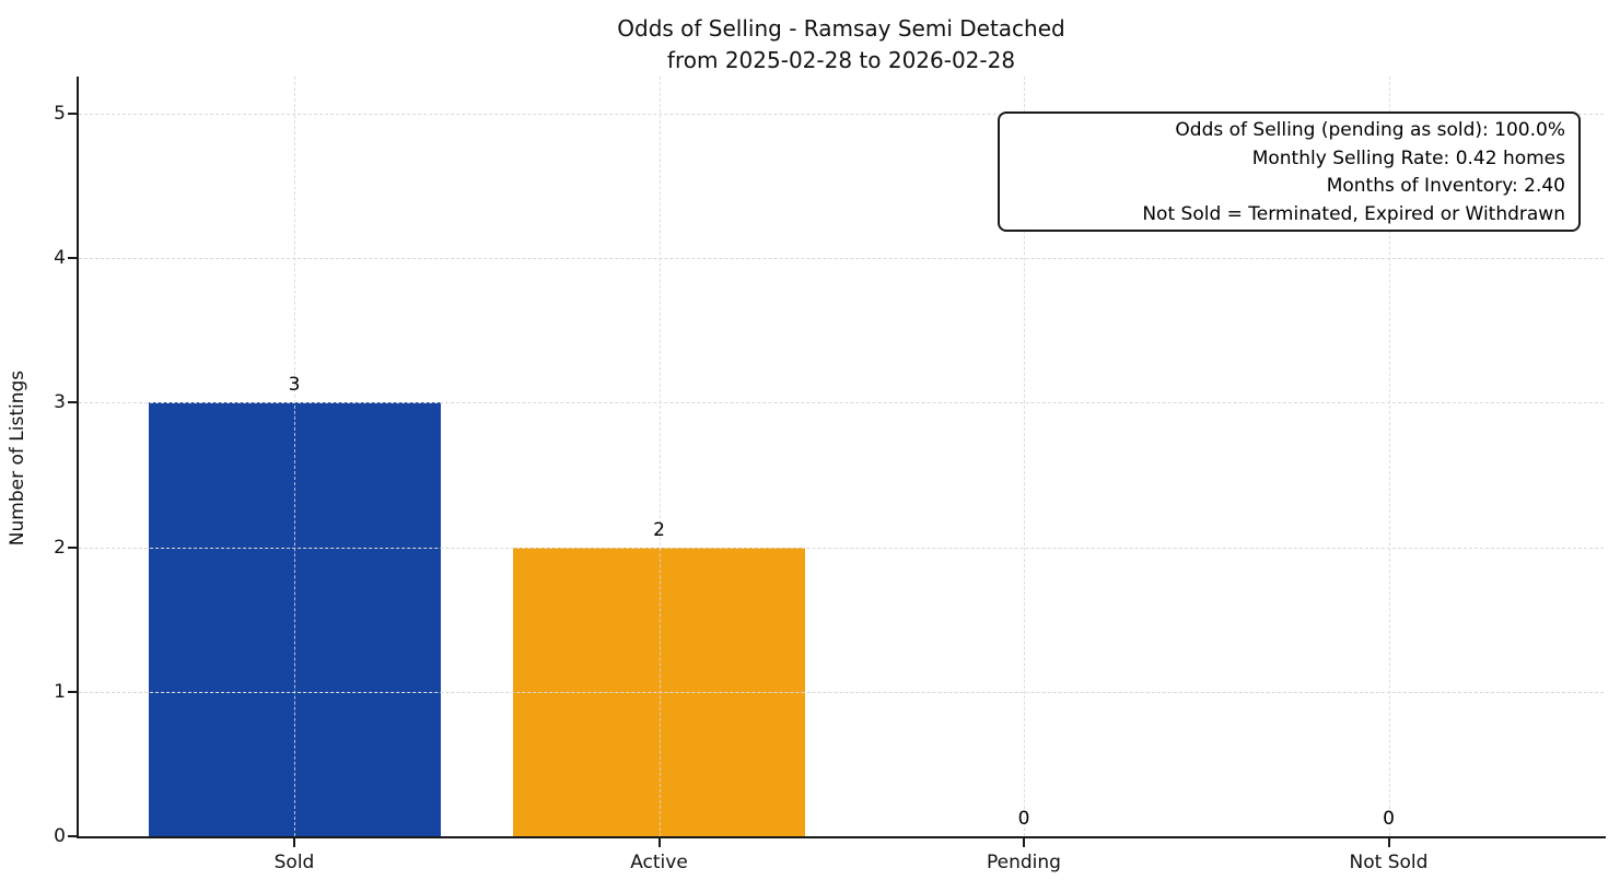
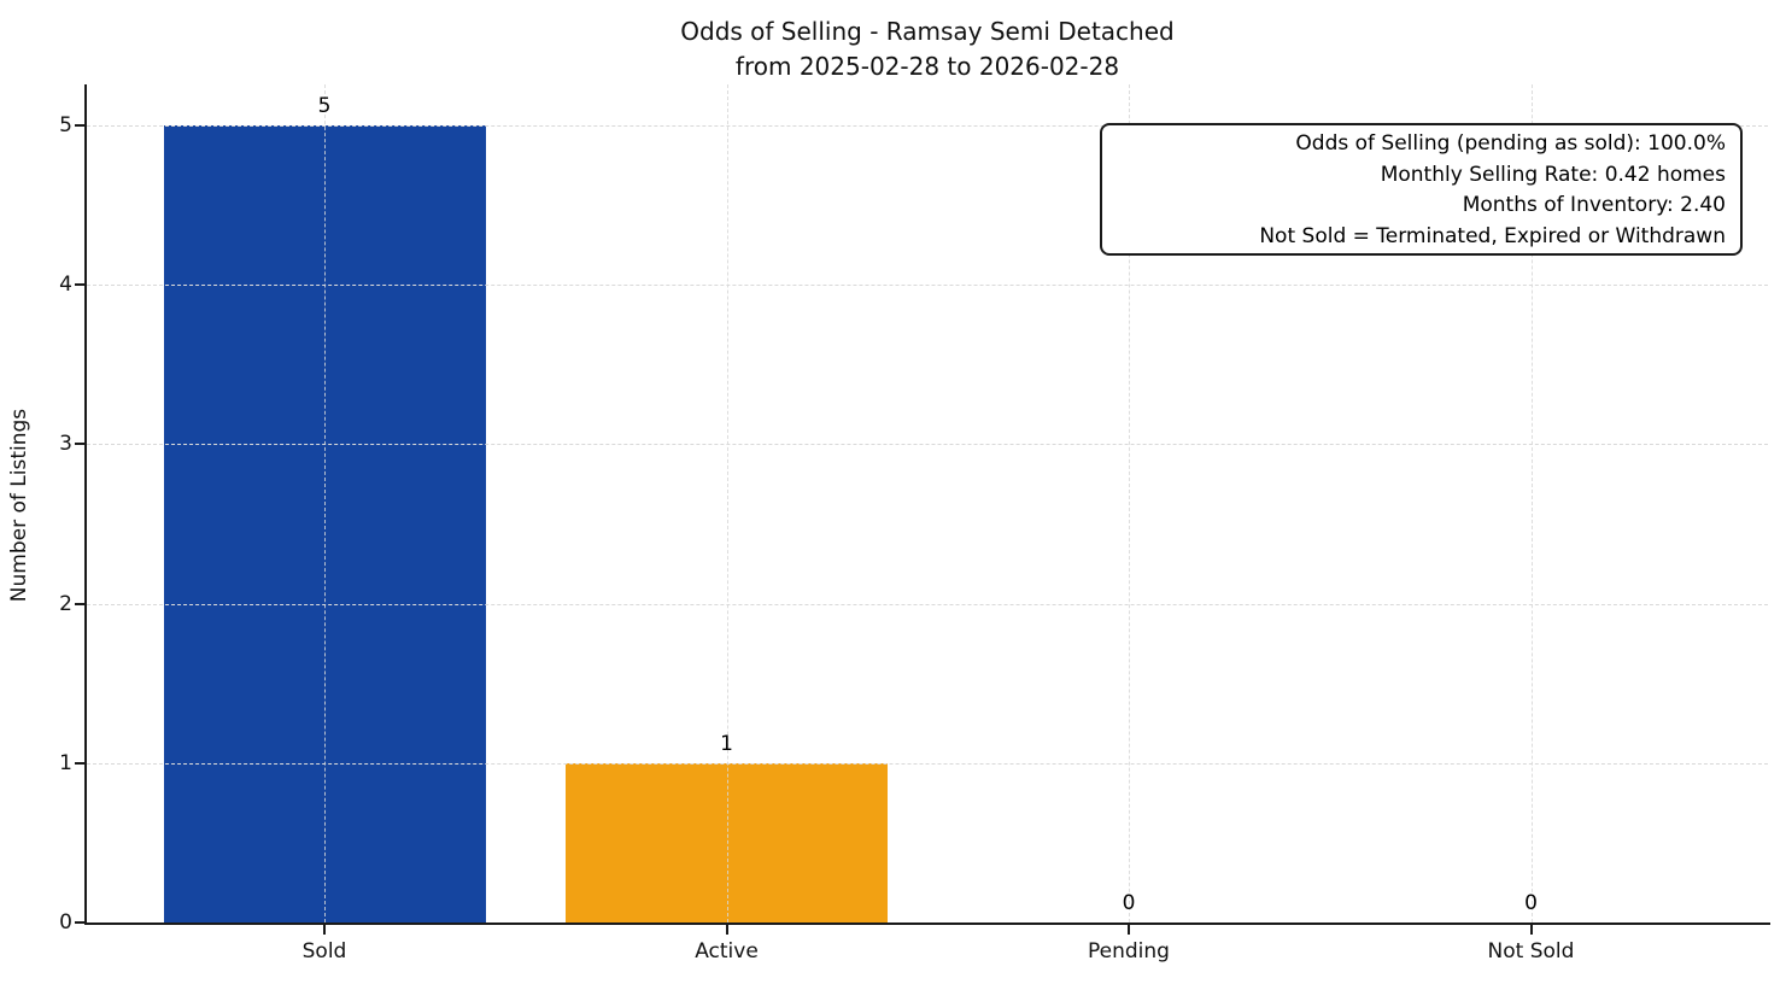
Sold: 3 -> 5
Active: 2 -> 1
